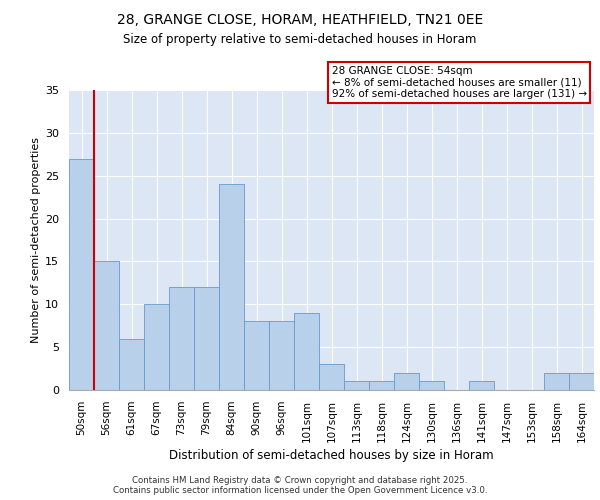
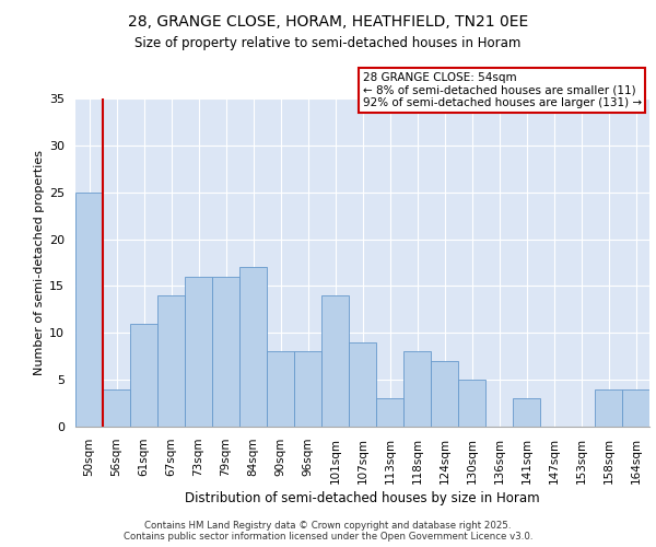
50sqm: 27 -> 25
56sqm: 15 -> 4
61sqm: 6 -> 11
67sqm: 10 -> 14
73sqm: 12 -> 16
79sqm: 12 -> 16
84sqm: 24 -> 17
101sqm: 9 -> 14
107sqm: 3 -> 9
113sqm: 1 -> 3
118sqm: 1 -> 8
124sqm: 2 -> 7
130sqm: 1 -> 5
141sqm: 1 -> 3
158sqm: 2 -> 4
164sqm: 2 -> 4
